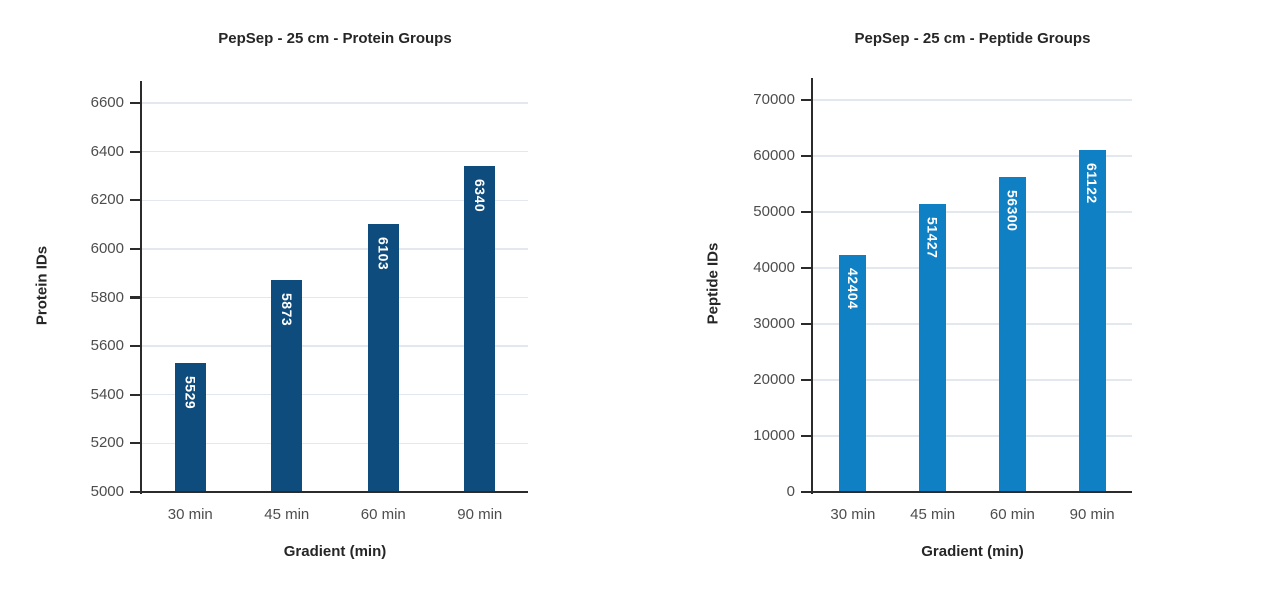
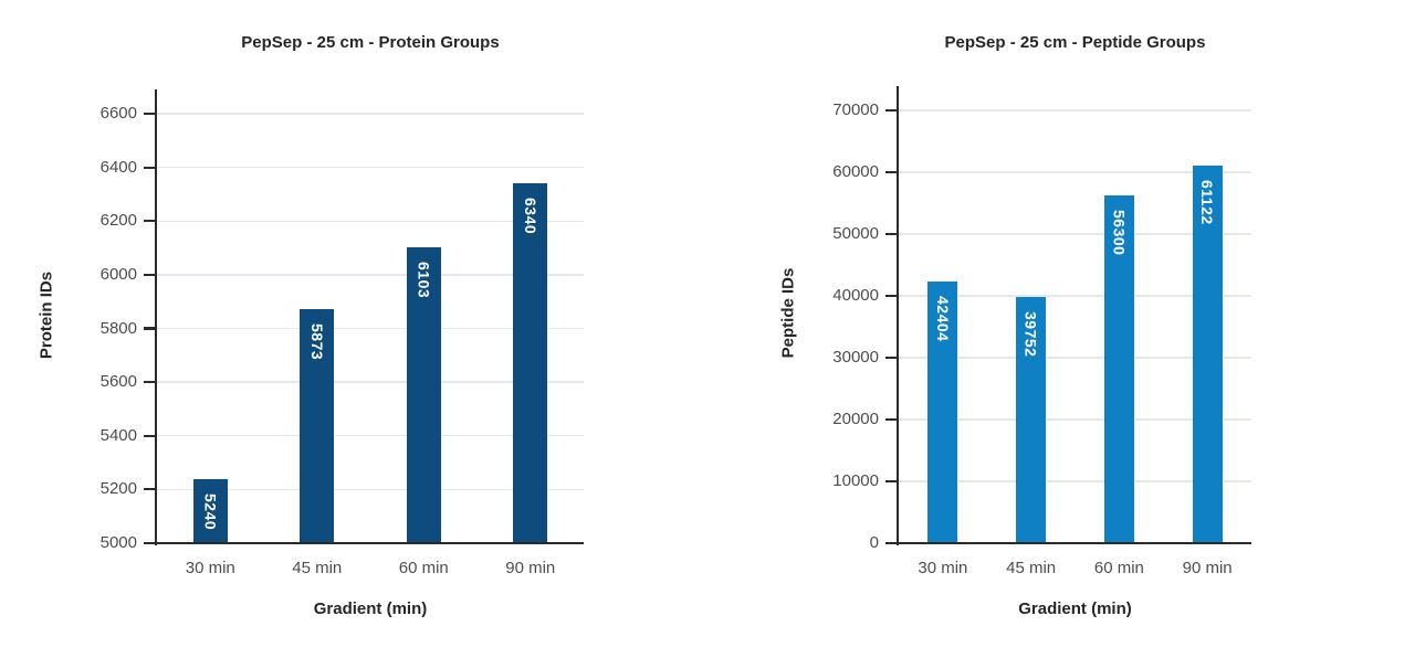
PepSep - 25 cm - Protein Groups/30 min: 5529 -> 5240
PepSep - 25 cm - Peptide Groups/45 min: 51427 -> 39752
